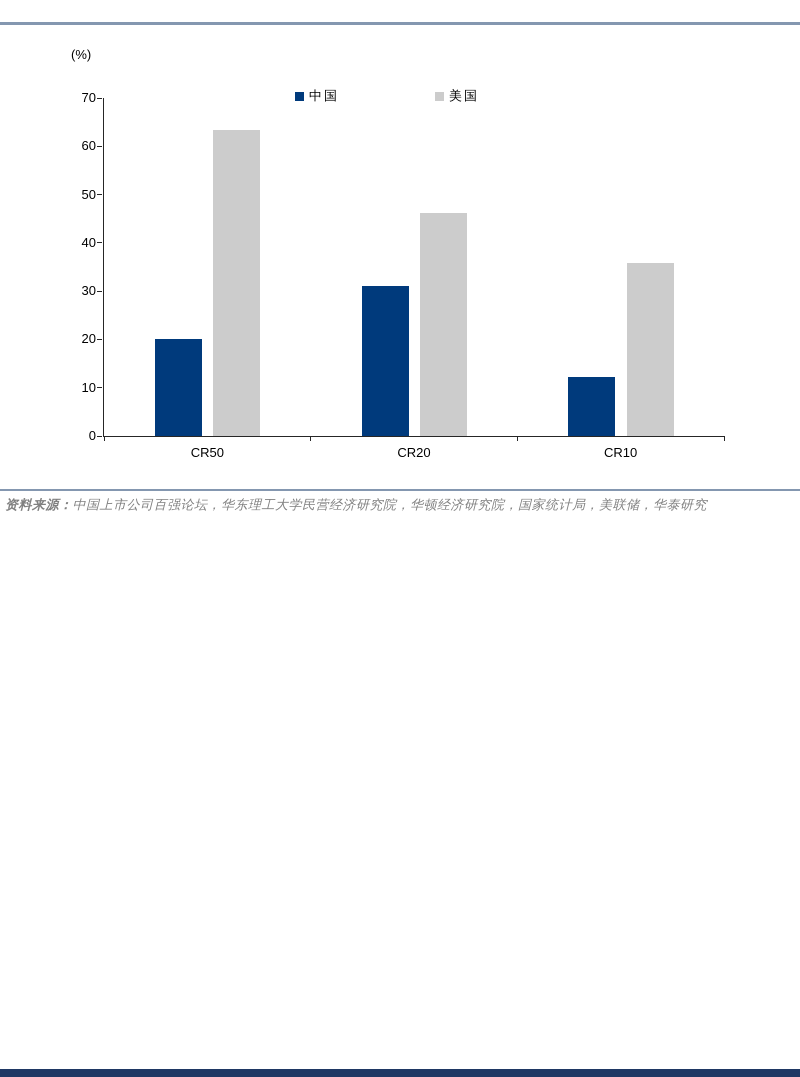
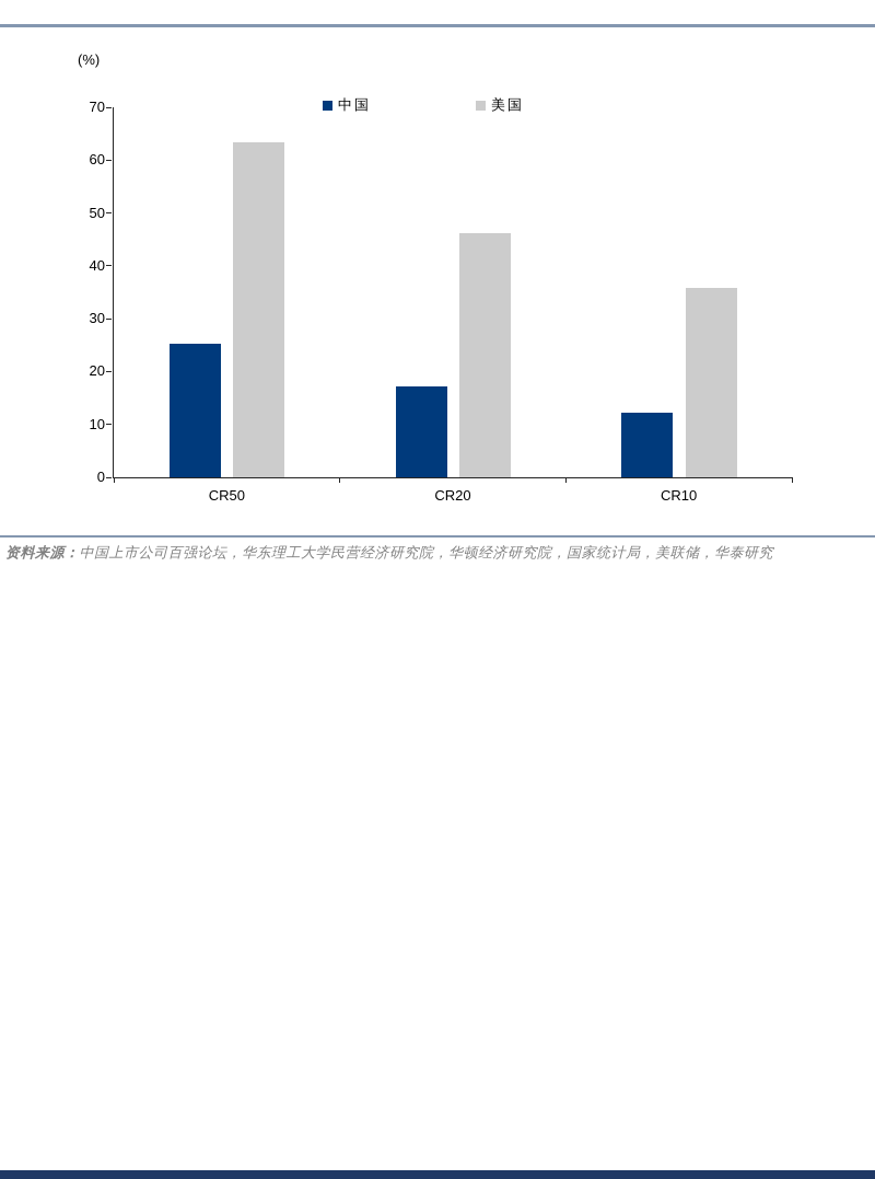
中国/CR50: 20 -> 25
中国/CR20: 31 -> 17
